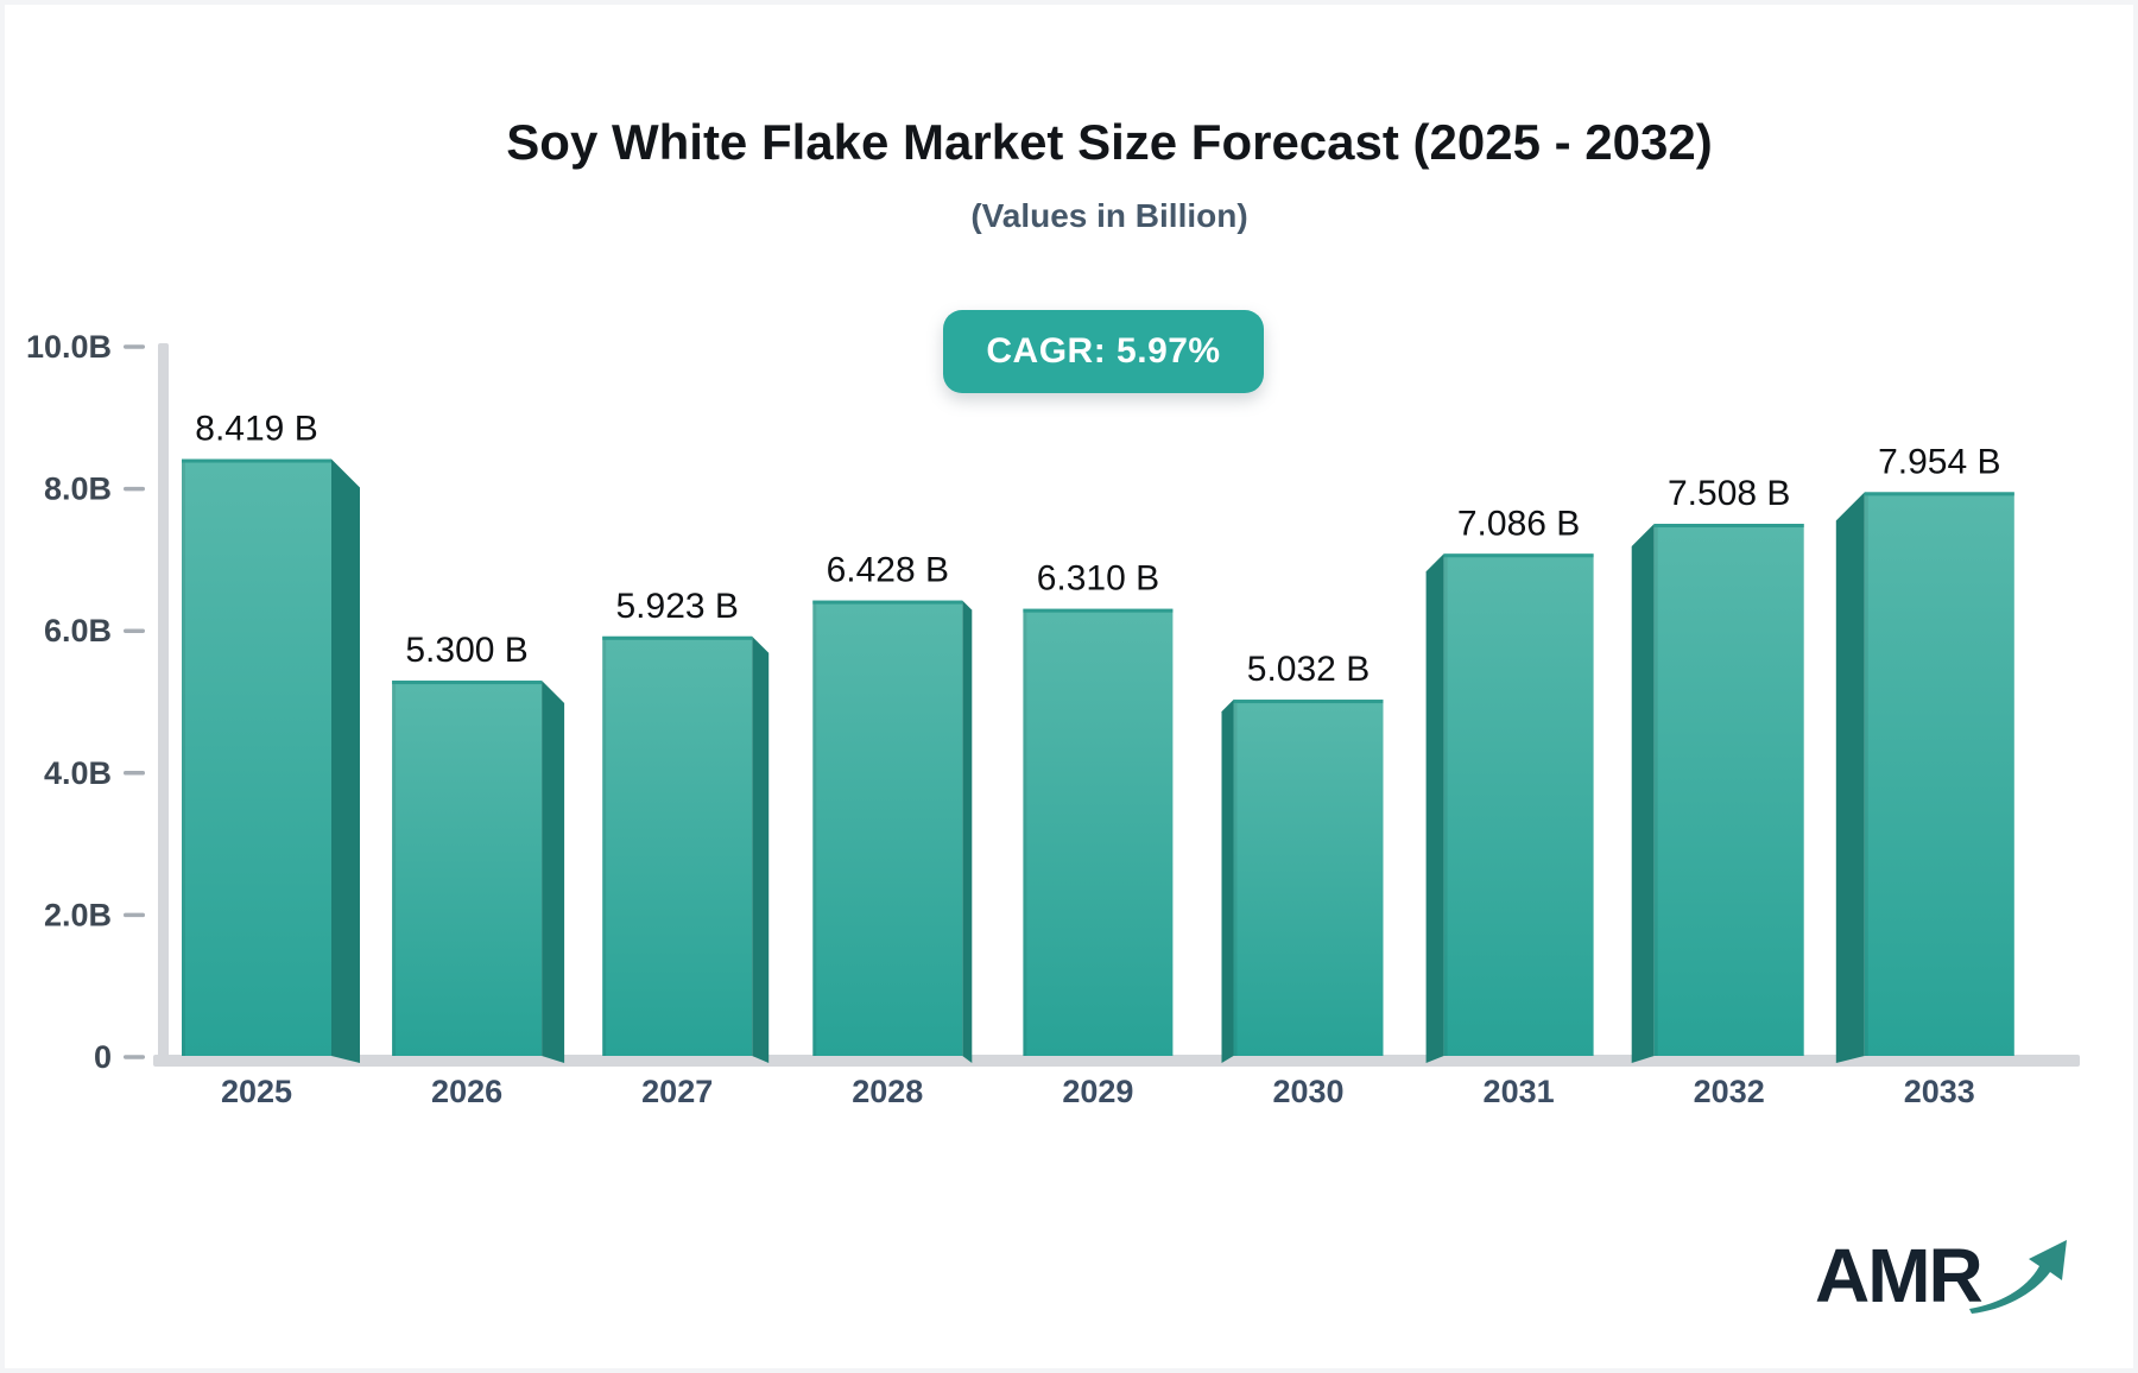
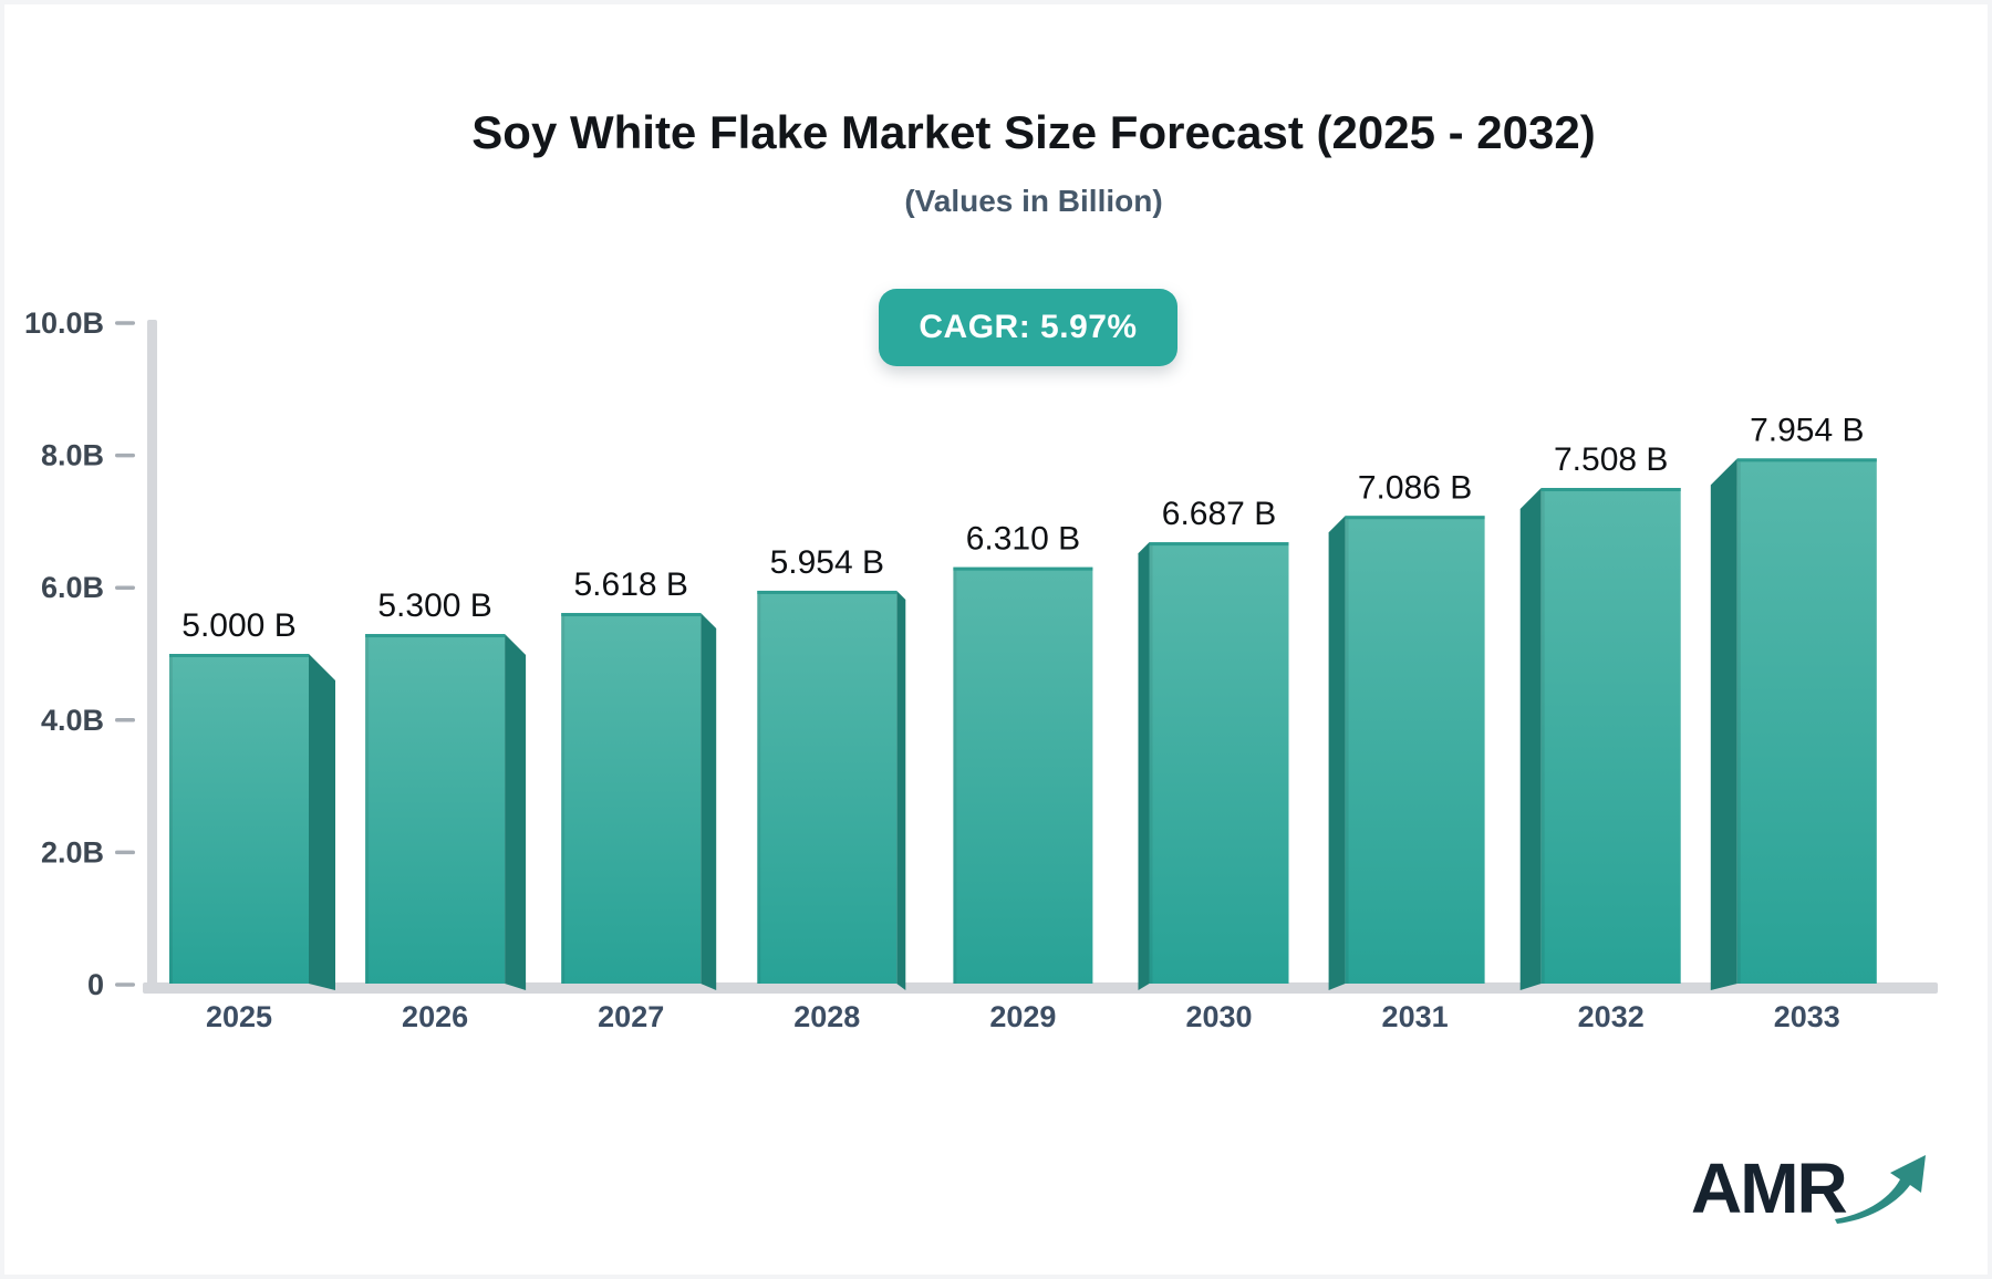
2025: 8.419 -> 5.000
2027: 5.923 -> 5.618
2028: 6.428 -> 5.954
2030: 5.032 -> 6.687
